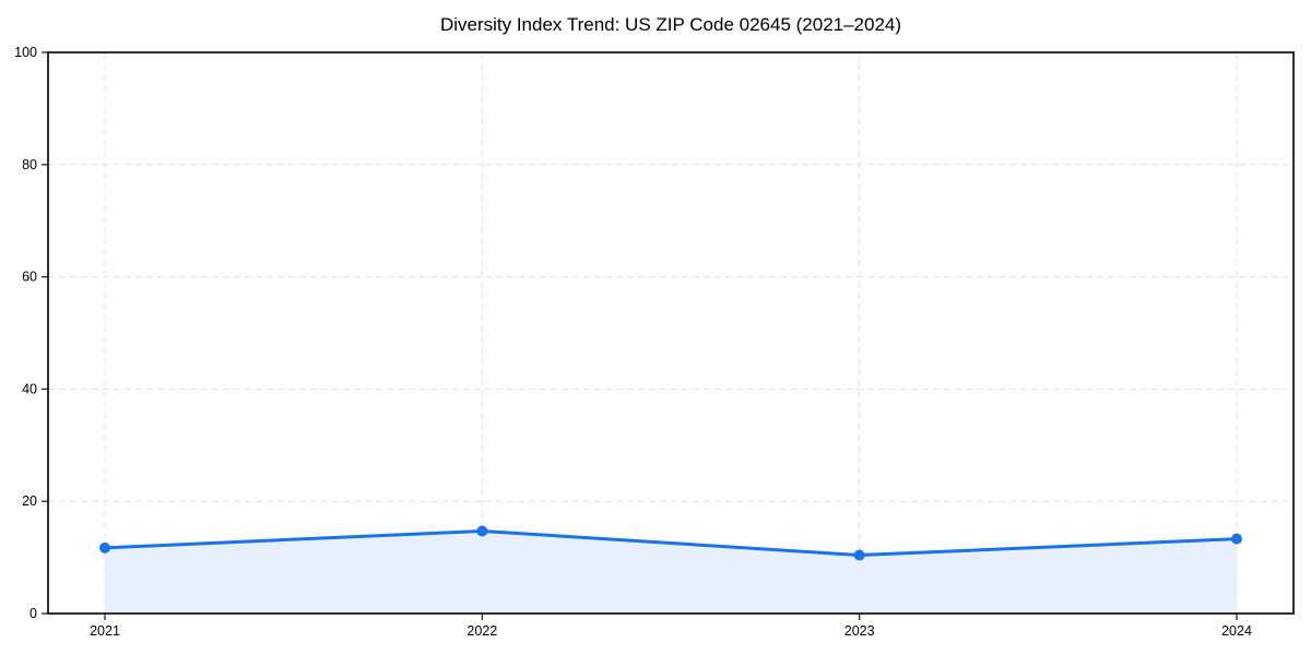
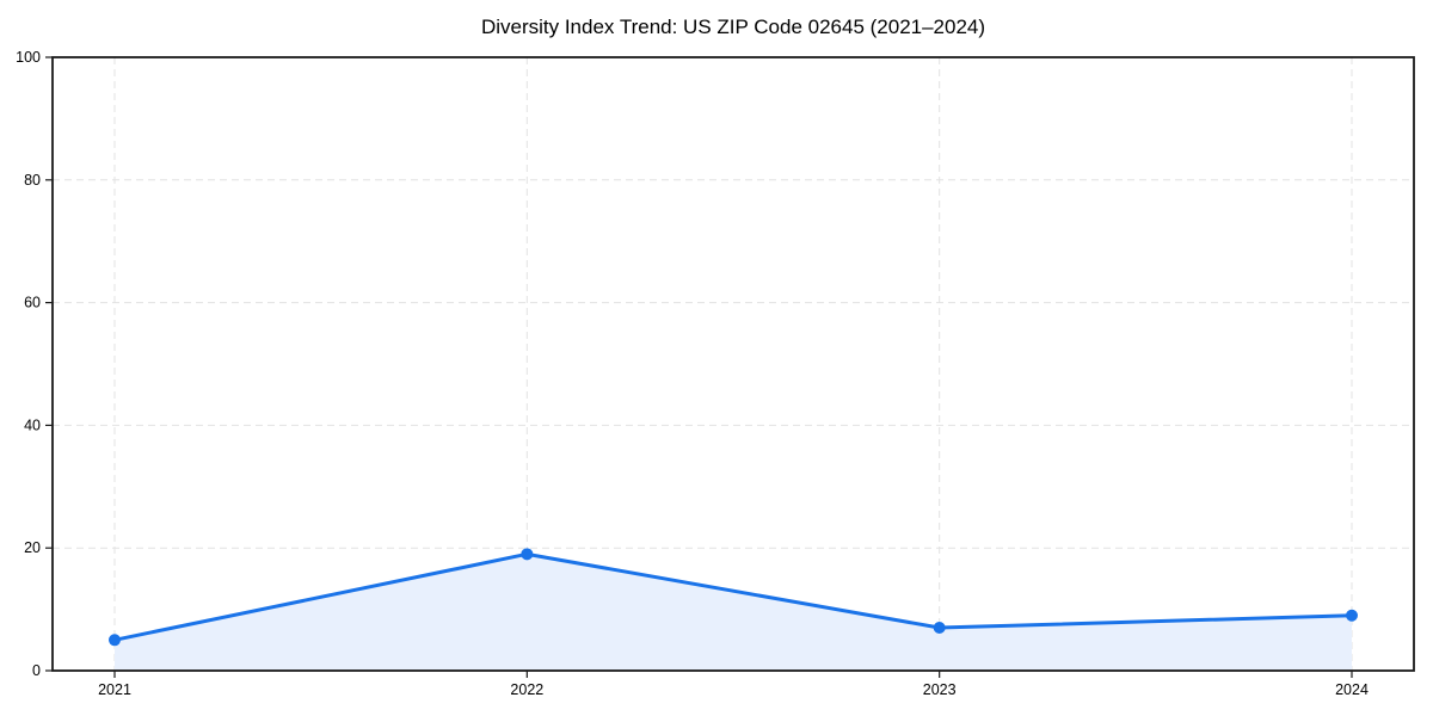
2021: 12 -> 5
2022: 15 -> 19
2023: 10 -> 7
2024: 13 -> 9
